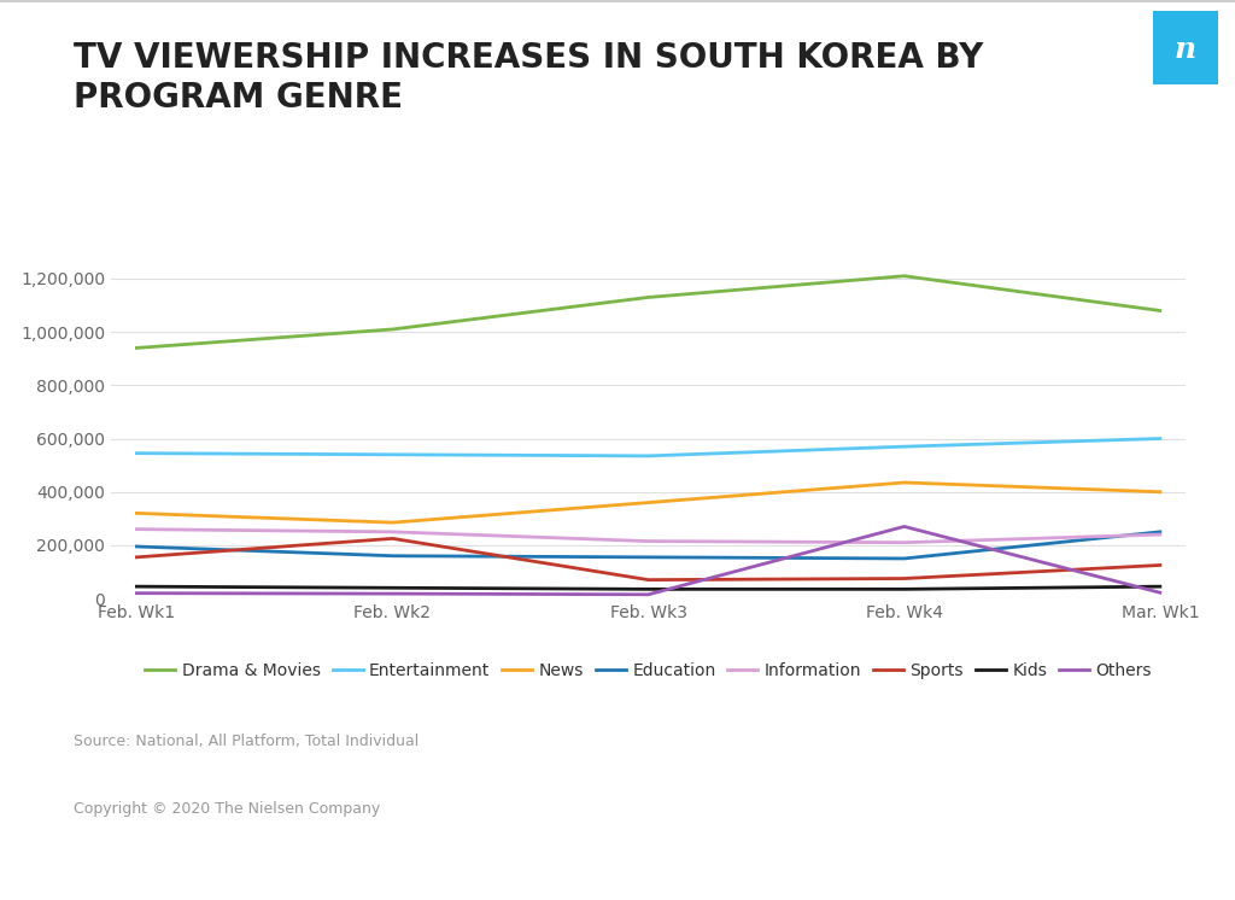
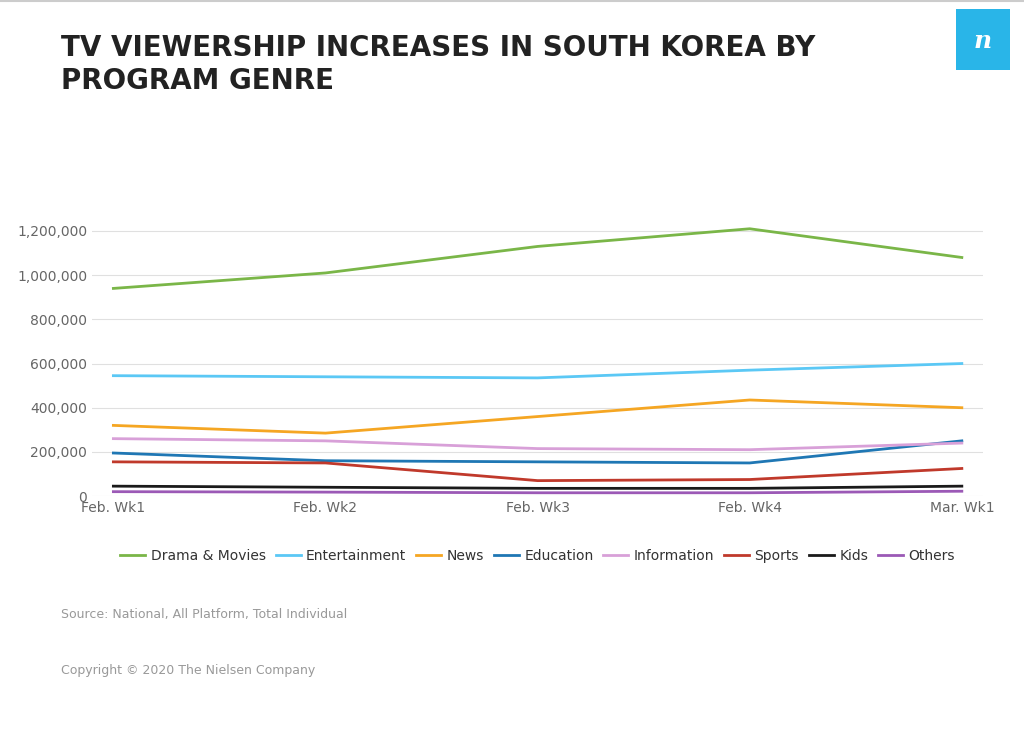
Sports/Feb. Wk2: 225,000 -> 150,000
Others/Feb. Wk4: 270,000 -> 15,000
